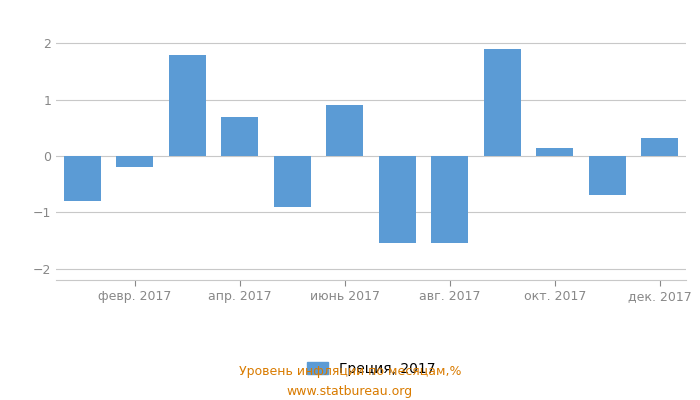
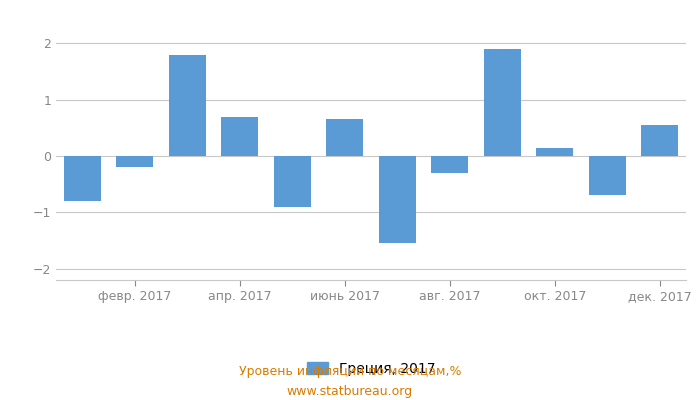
июнь 2017: 0.90 -> 0.65
авг. 2017: -1.54 -> -0.30
дек. 2017: 0.32 -> 0.55
